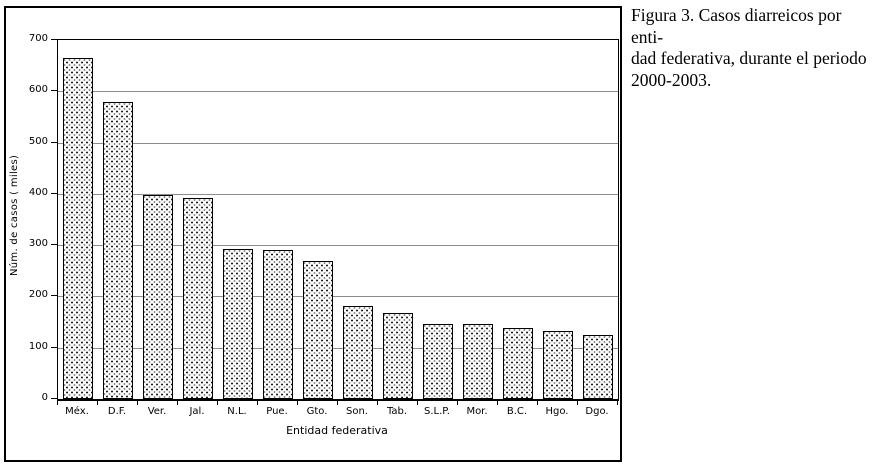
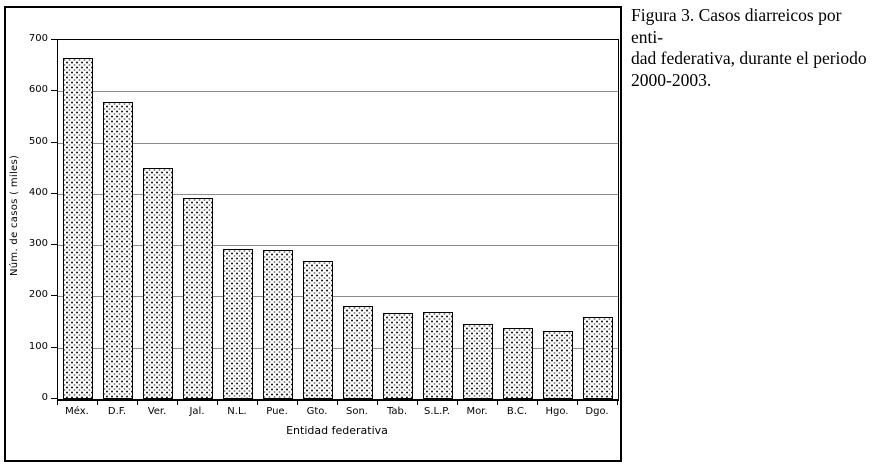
Ver.: 400 -> 450
S.L.P.: 150 -> 170
Dgo.: 120 -> 160
